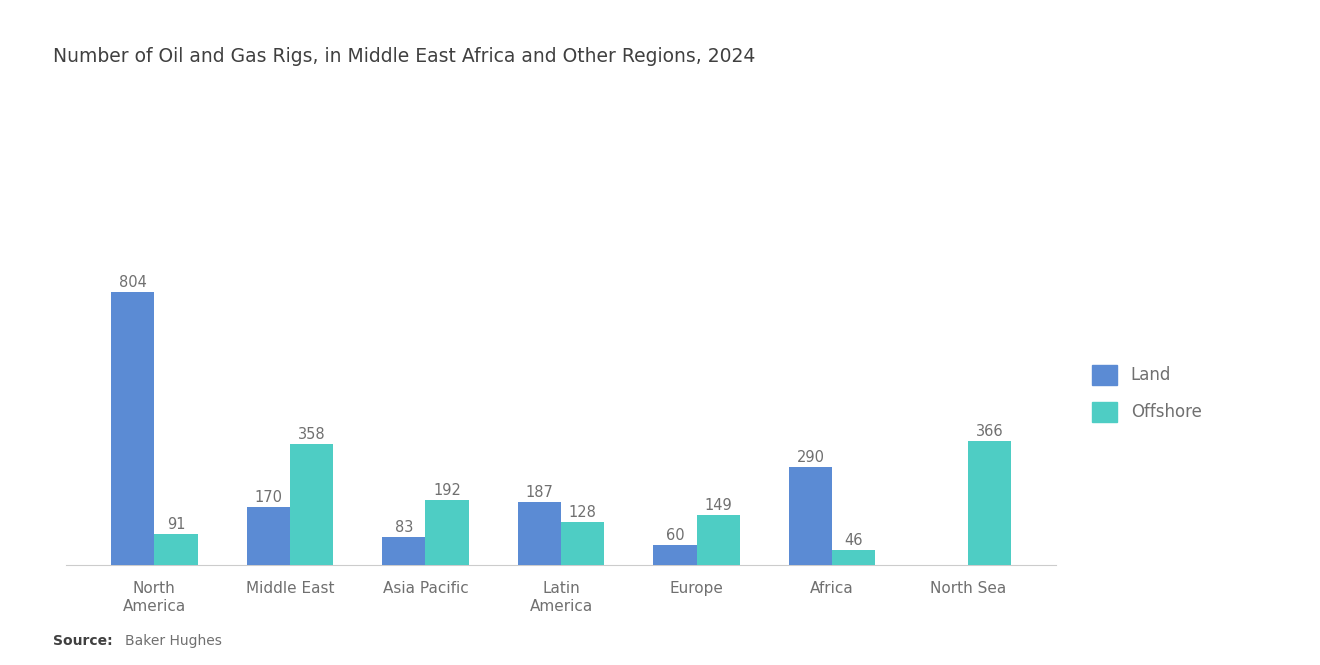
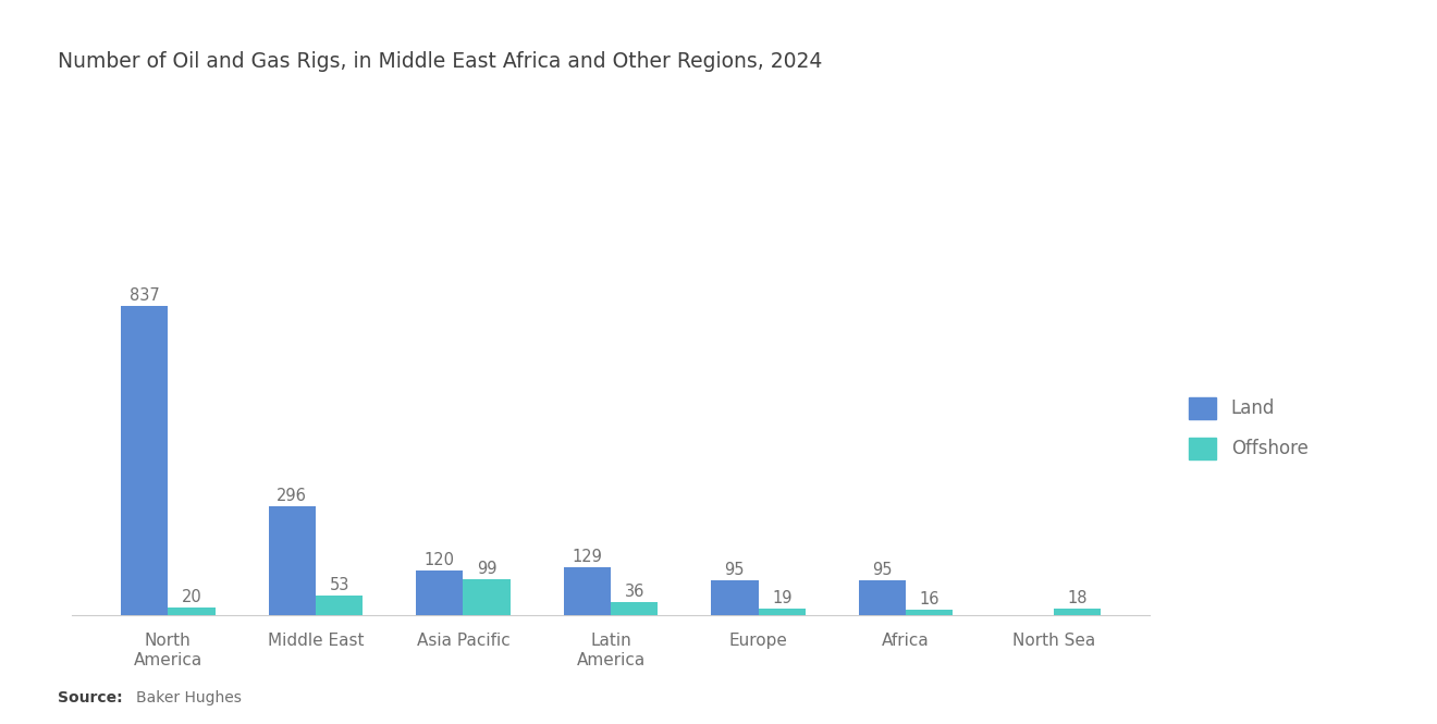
Land/North America: 804 -> 837
Offshore/North America: 91 -> 20
Land/Middle East: 170 -> 296
Offshore/Middle East: 358 -> 53
Land/Asia Pacific: 83 -> 120
Offshore/Asia Pacific: 192 -> 99
Land/Latin America: 187 -> 129
Offshore/Latin America: 128 -> 36
Land/Europe: 60 -> 95
Offshore/Europe: 149 -> 19
Land/Africa: 290 -> 95
Offshore/Africa: 46 -> 16
Offshore/North Sea: 366 -> 18
